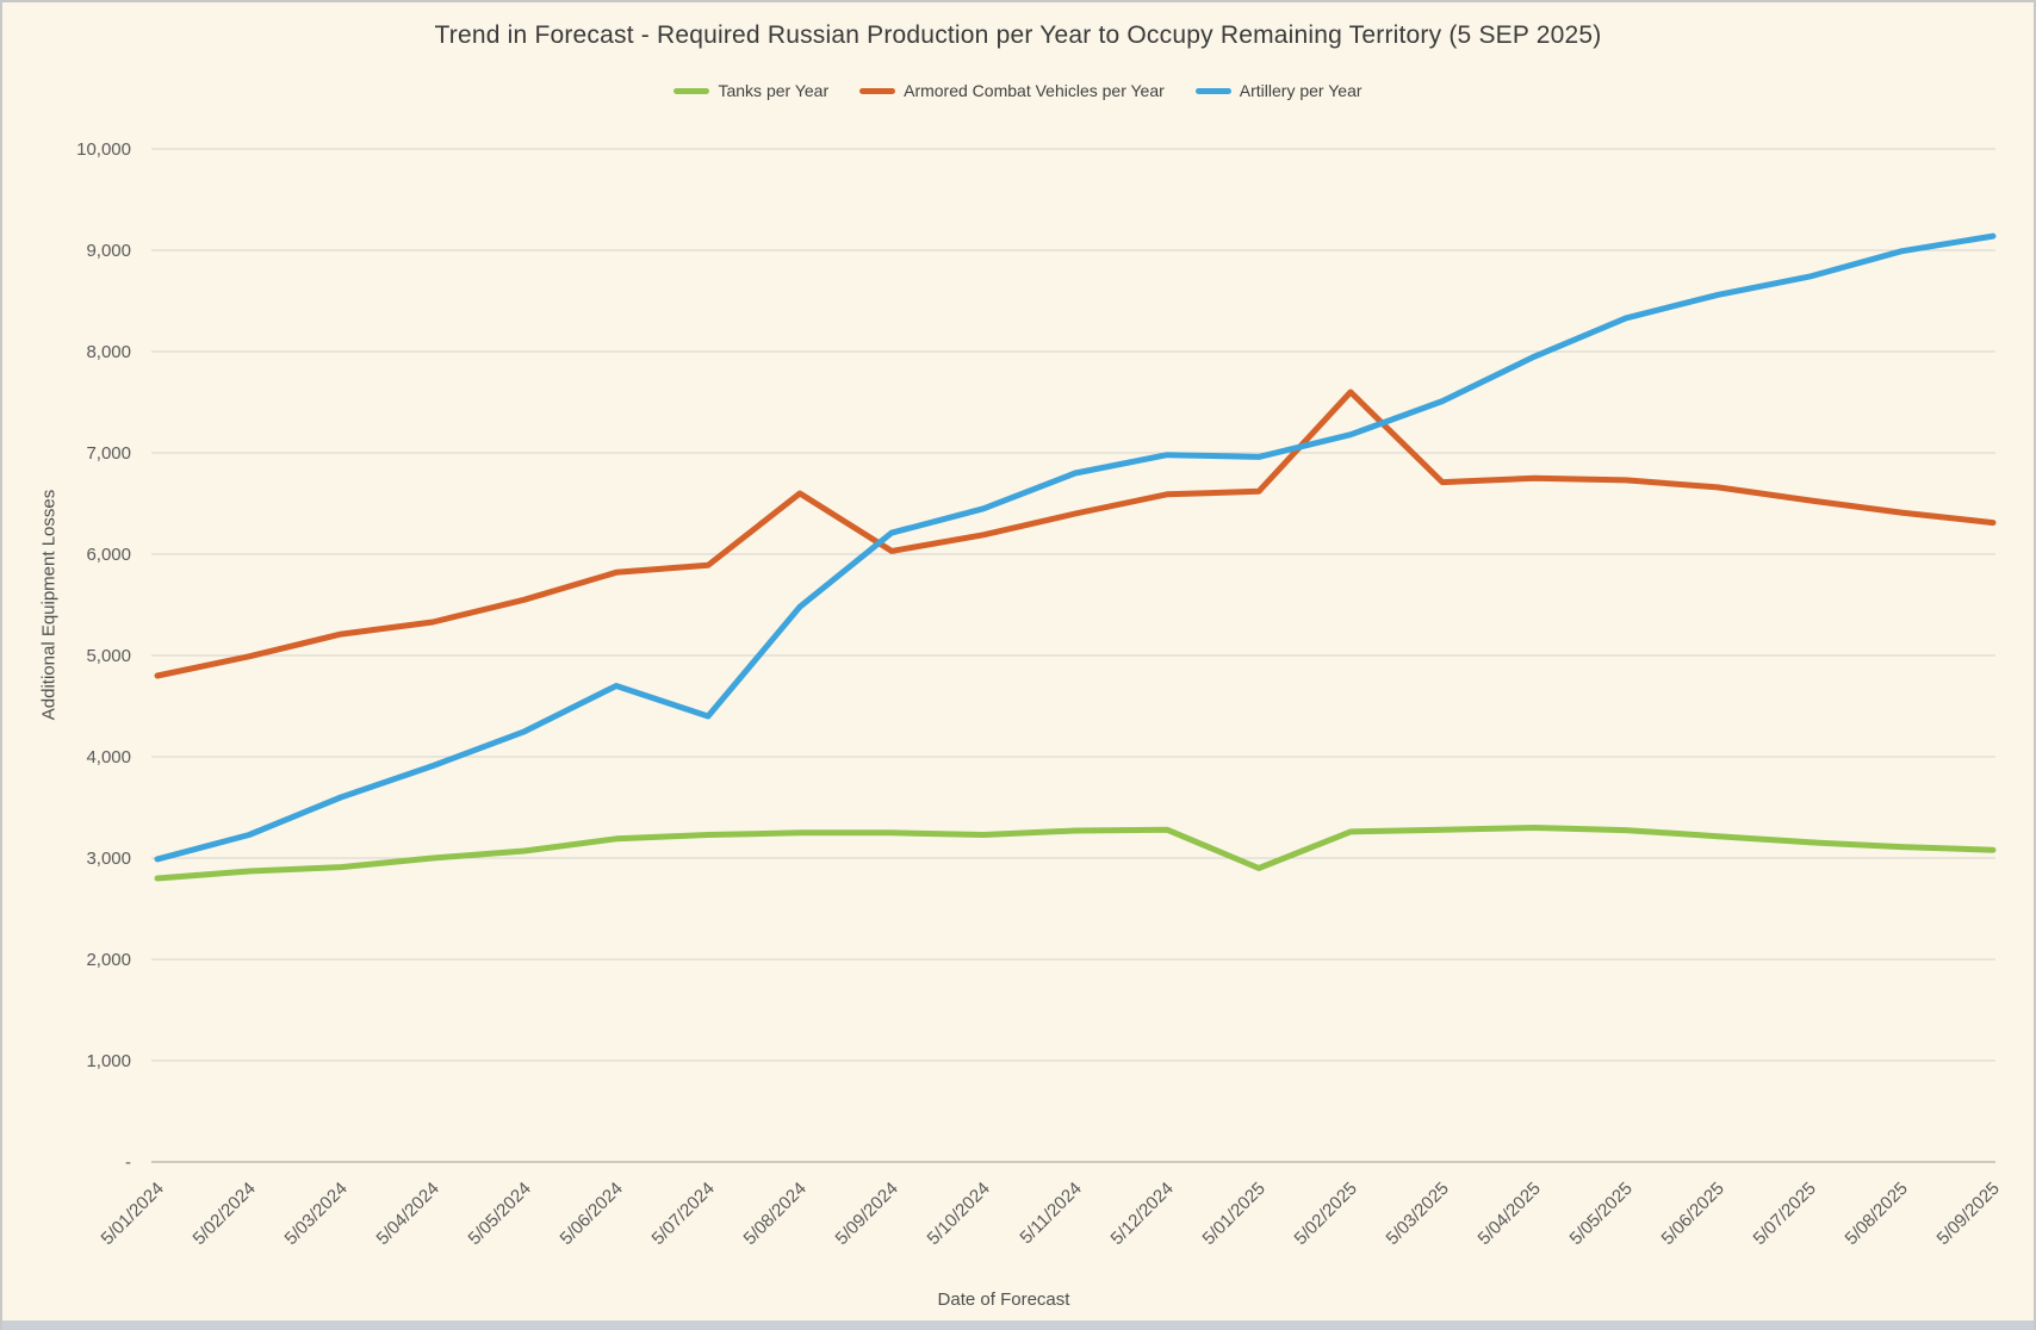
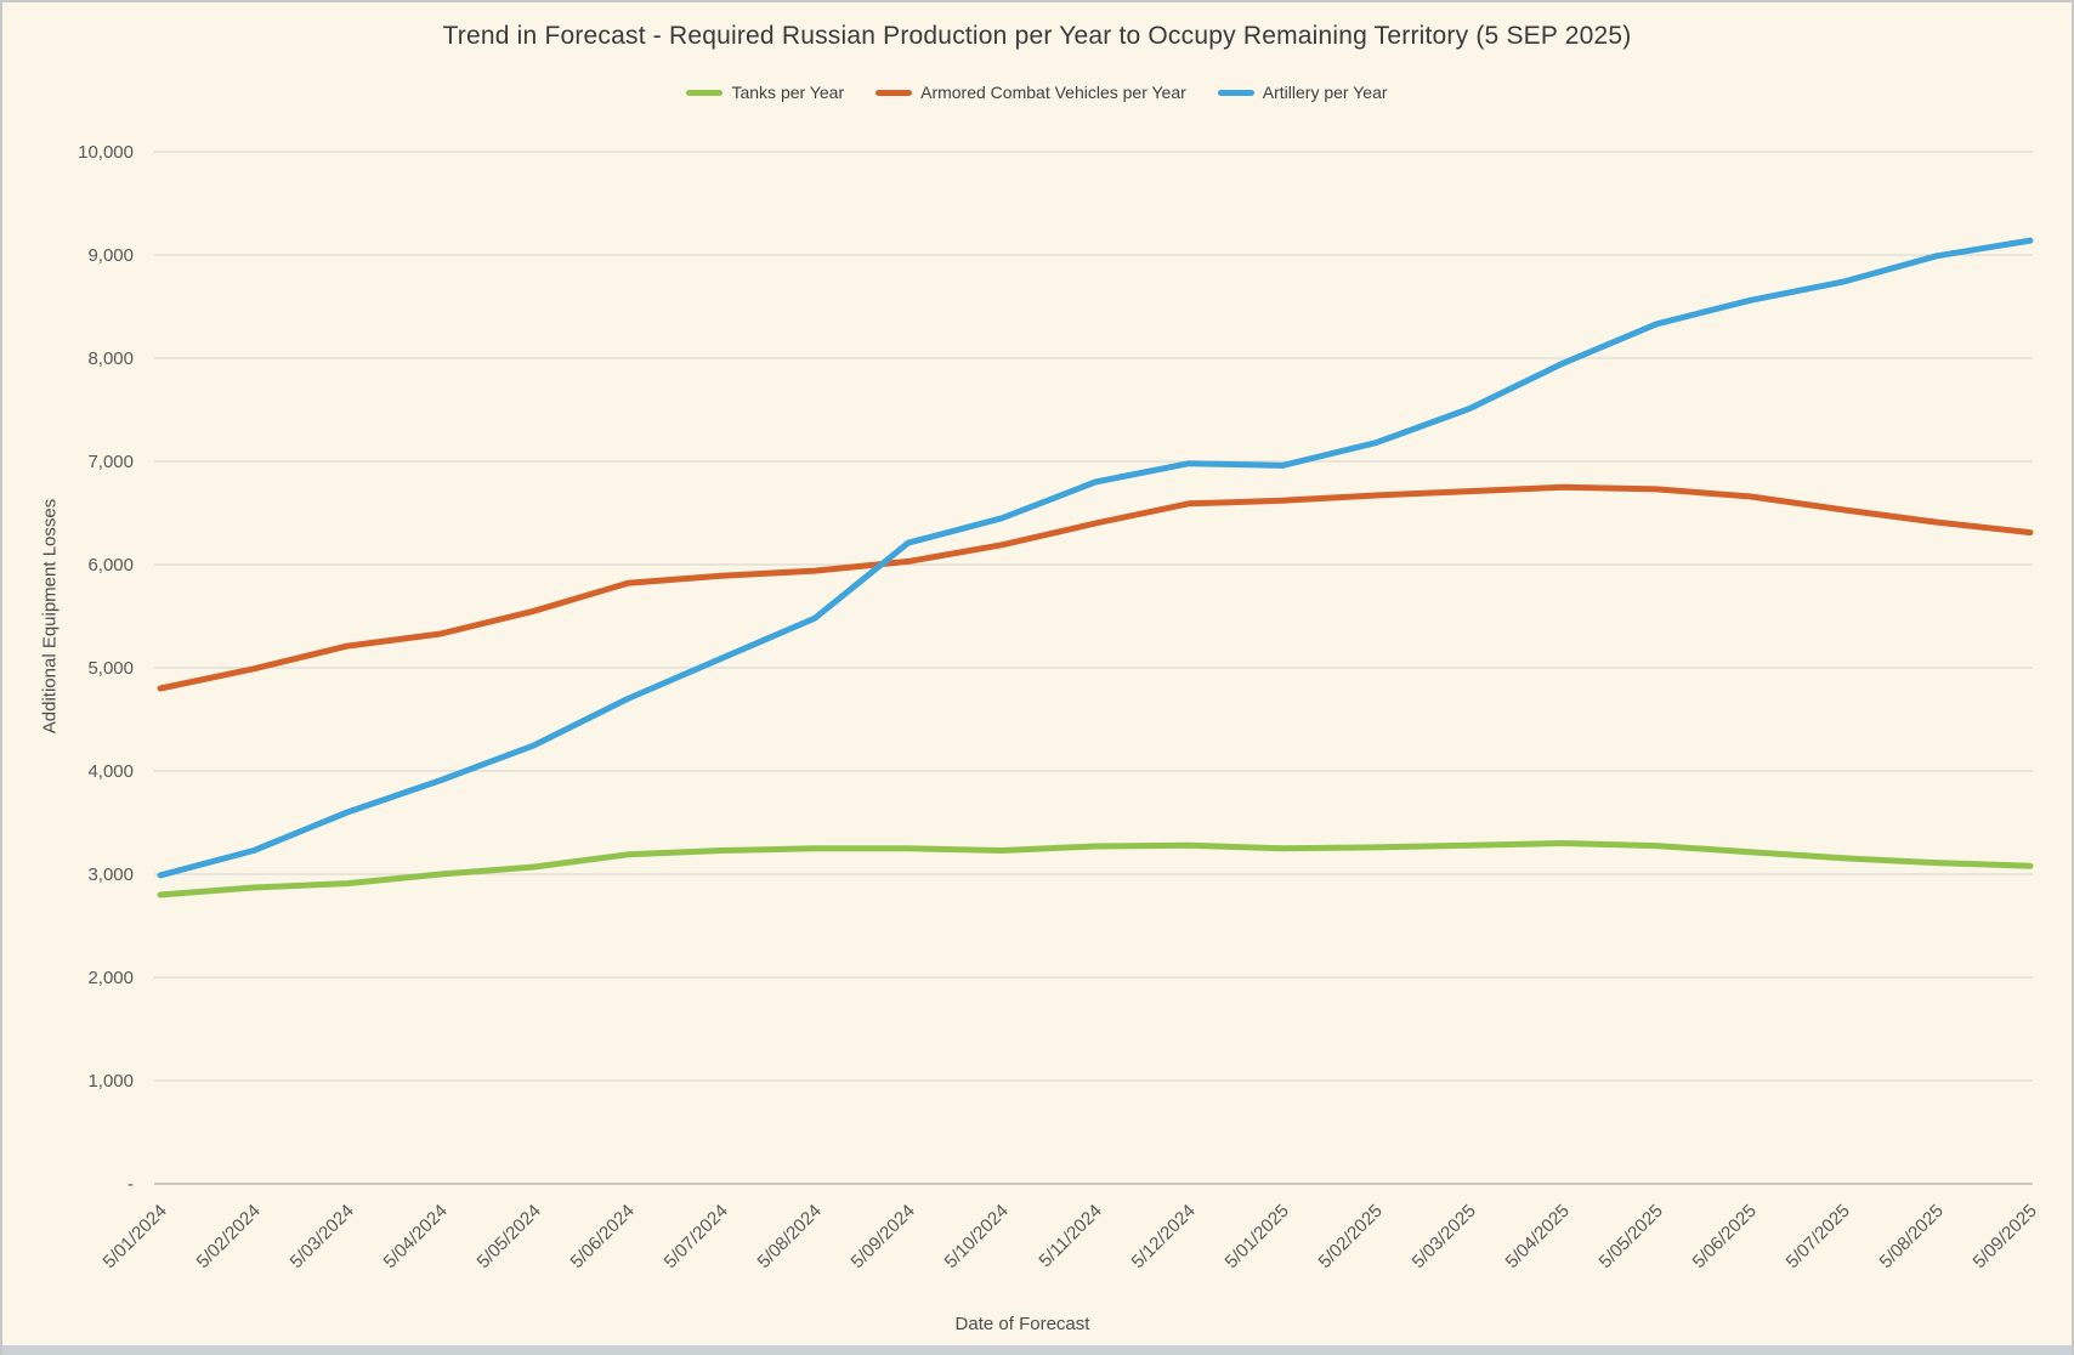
Artillery per Year/5/07/2024: 4400 -> 5100
Armored Combat Vehicles per Year/5/08/2024: 6600 -> 5900
Tanks per Year/5/01/2025: 2900 -> 3200
Armored Combat Vehicles per Year/5/02/2025: 7600 -> 6700
